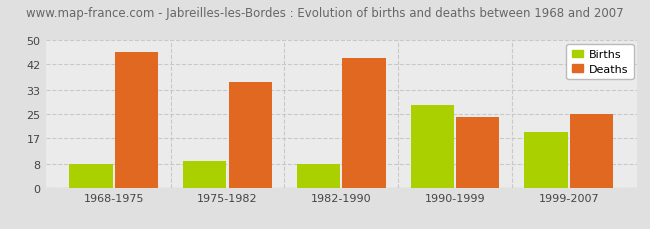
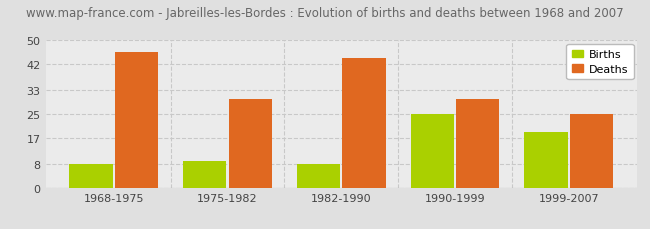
Deaths/1975-1982: 36 -> 30
Births/1990-1999: 28 -> 25
Deaths/1990-1999: 24 -> 30
